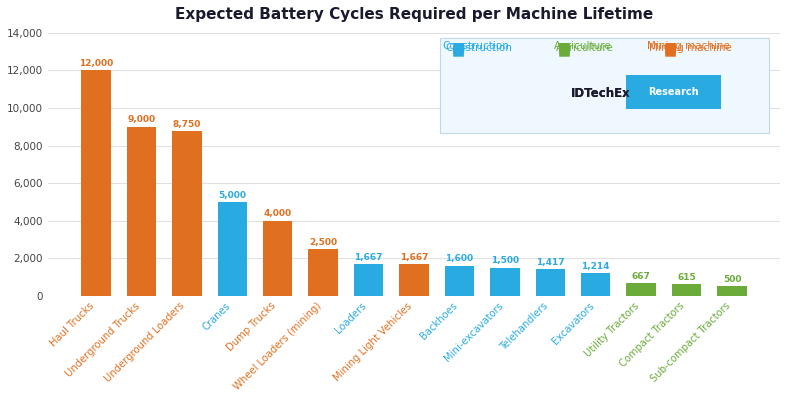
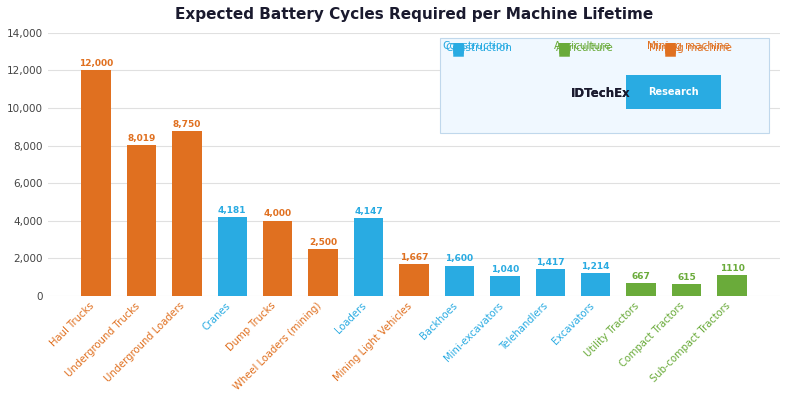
Underground Trucks: 9,000 -> 8,019
Cranes: 5,000 -> 4,181
Loaders: 1,667 -> 4,147
Mini-excavators: 1,500 -> 1,040
Sub-compact Tractors: 500 -> 1110
